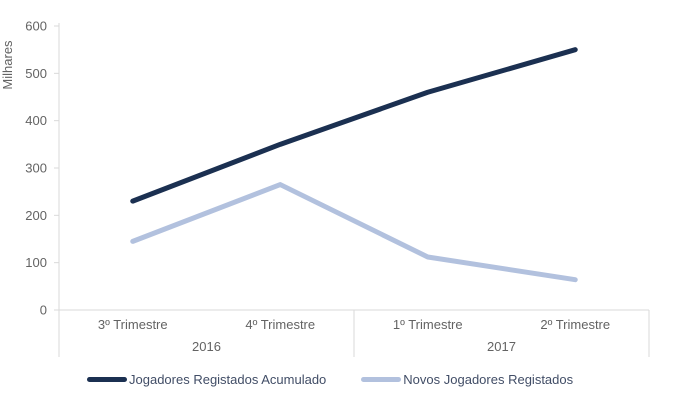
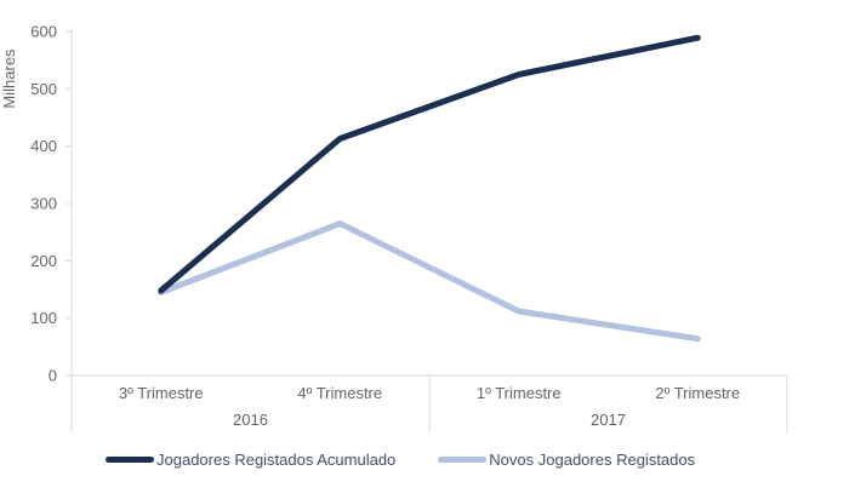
Jogadores Registados Acumulado/3º Trimestre: 230 -> 150
Jogadores Registados Acumulado/4º Trimestre: 350 -> 410
Jogadores Registados Acumulado/1º Trimestre: 460 -> 520
Jogadores Registados Acumulado/2º Trimestre: 550 -> 590
